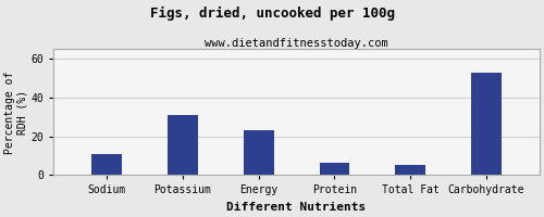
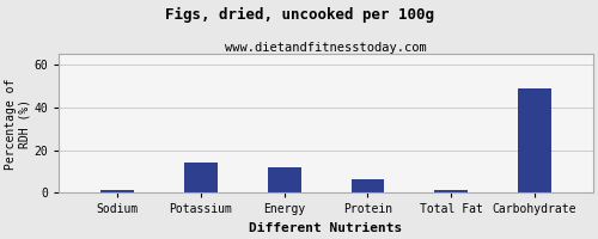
Sodium: 11 -> 1
Potassium: 31 -> 14
Energy: 23 -> 12
Total Fat: 5 -> 1
Carbohydrate: 53 -> 49
